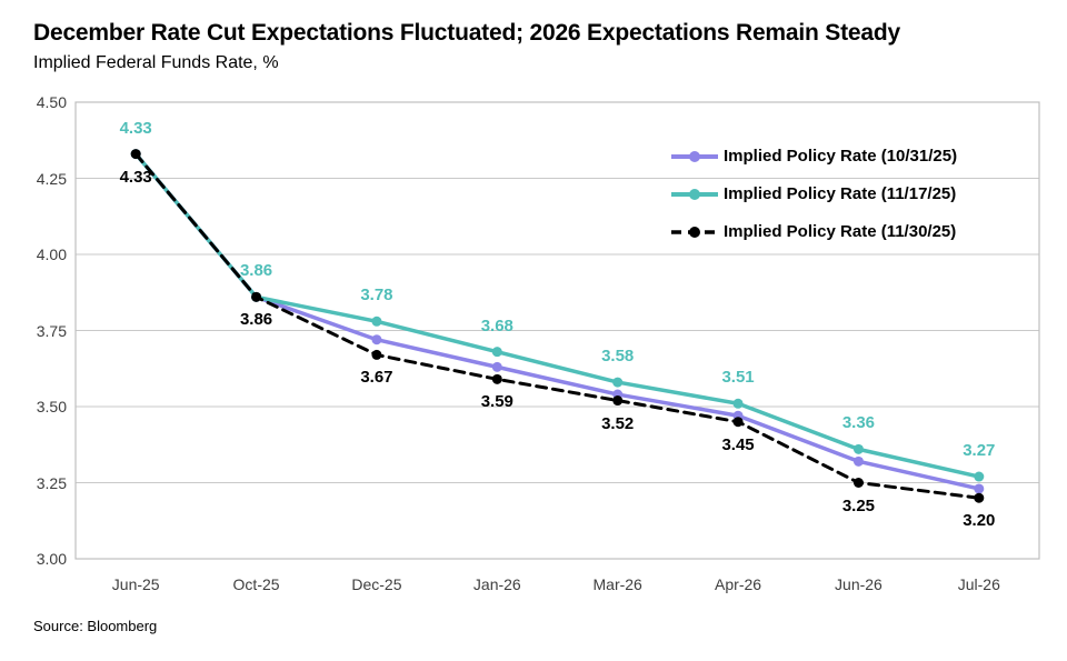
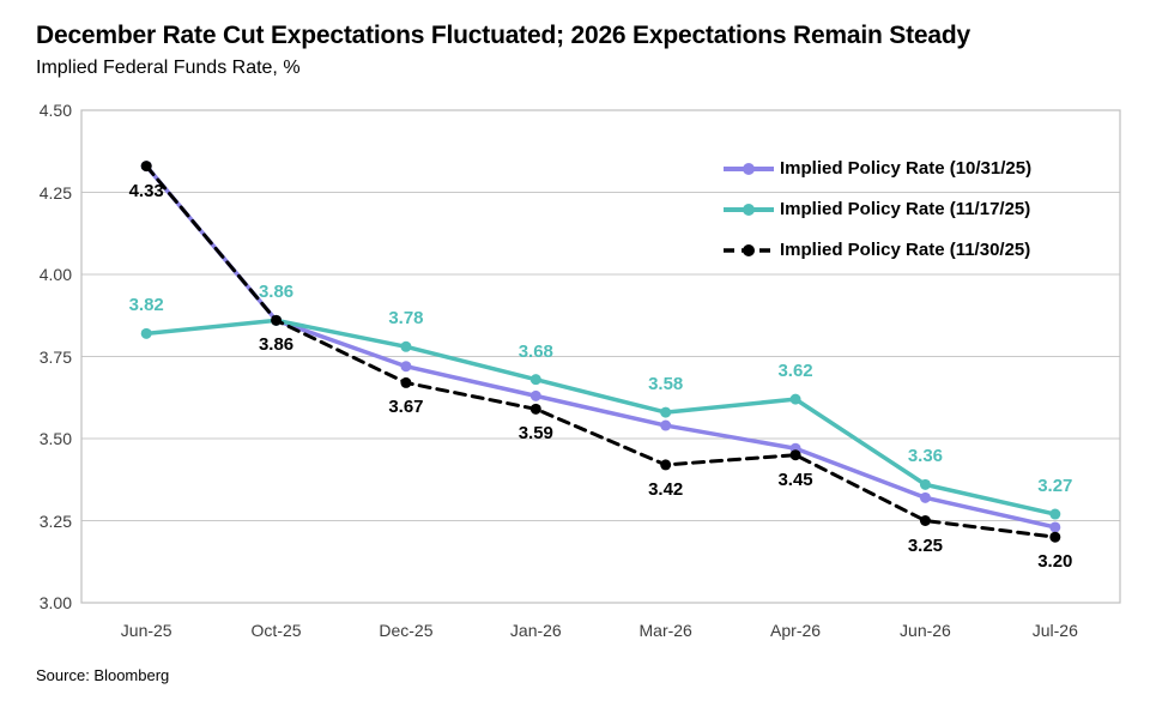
Implied Policy Rate (11/17/25)/Jun-25: 4.33 -> 3.82
Implied Policy Rate (11/30/25)/Mar-26: 3.52 -> 3.42
Implied Policy Rate (11/17/25)/Apr-26: 3.51 -> 3.62
